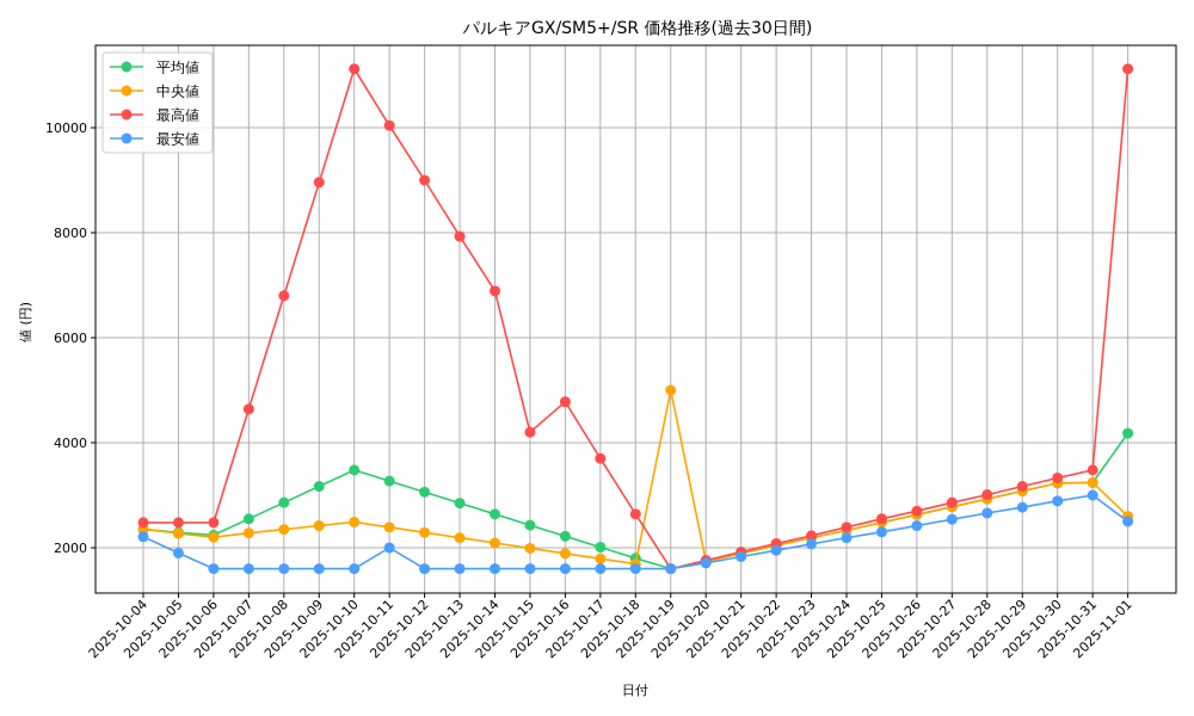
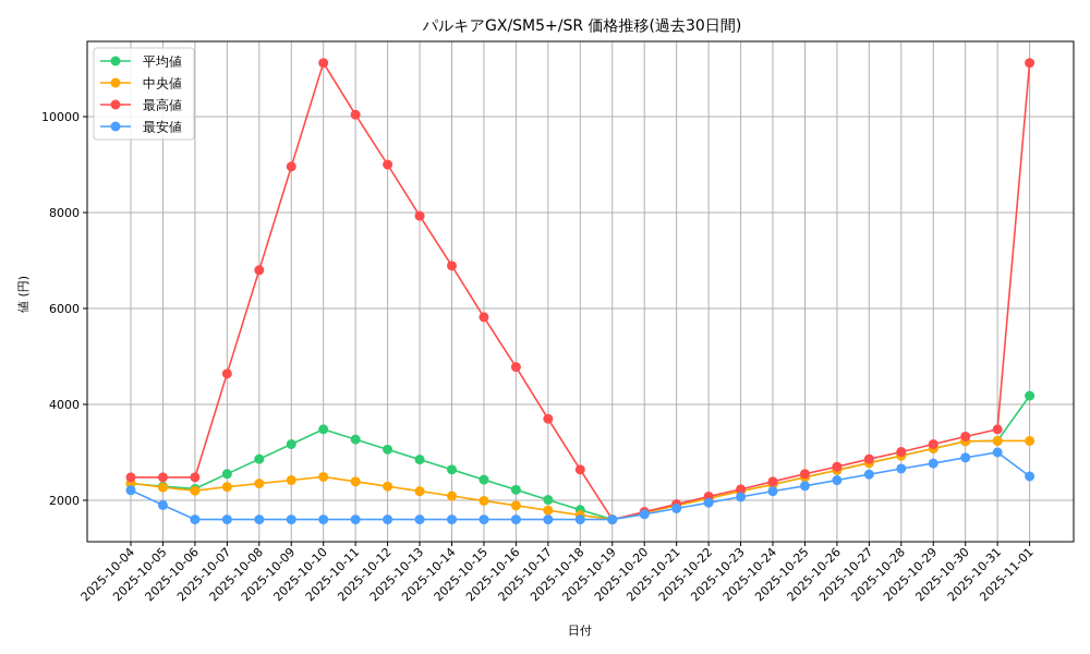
最安値/2025-10-11: 2000 -> 1600
最高値/2025-10-15: 4200 -> 5800
中央値/2025-10-19: 5000 -> 1600
中央値/2025-11-01: 2600 -> 3200
